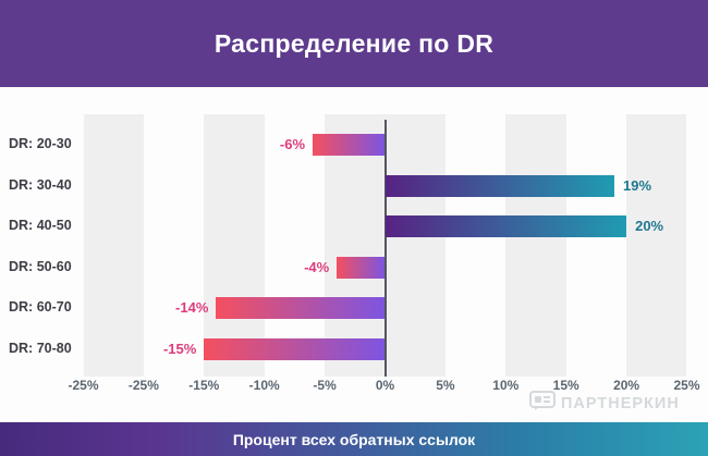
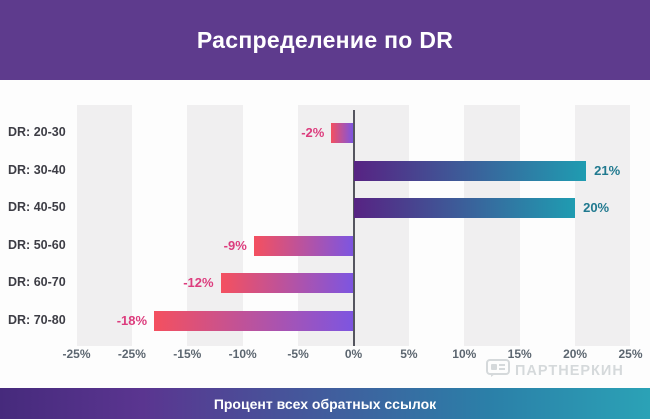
DR: 20-30: -6% -> -2%
DR: 30-40: 19% -> 21%
DR: 50-60: -4% -> -9%
DR: 60-70: -14% -> -12%
DR: 70-80: -15% -> -18%
